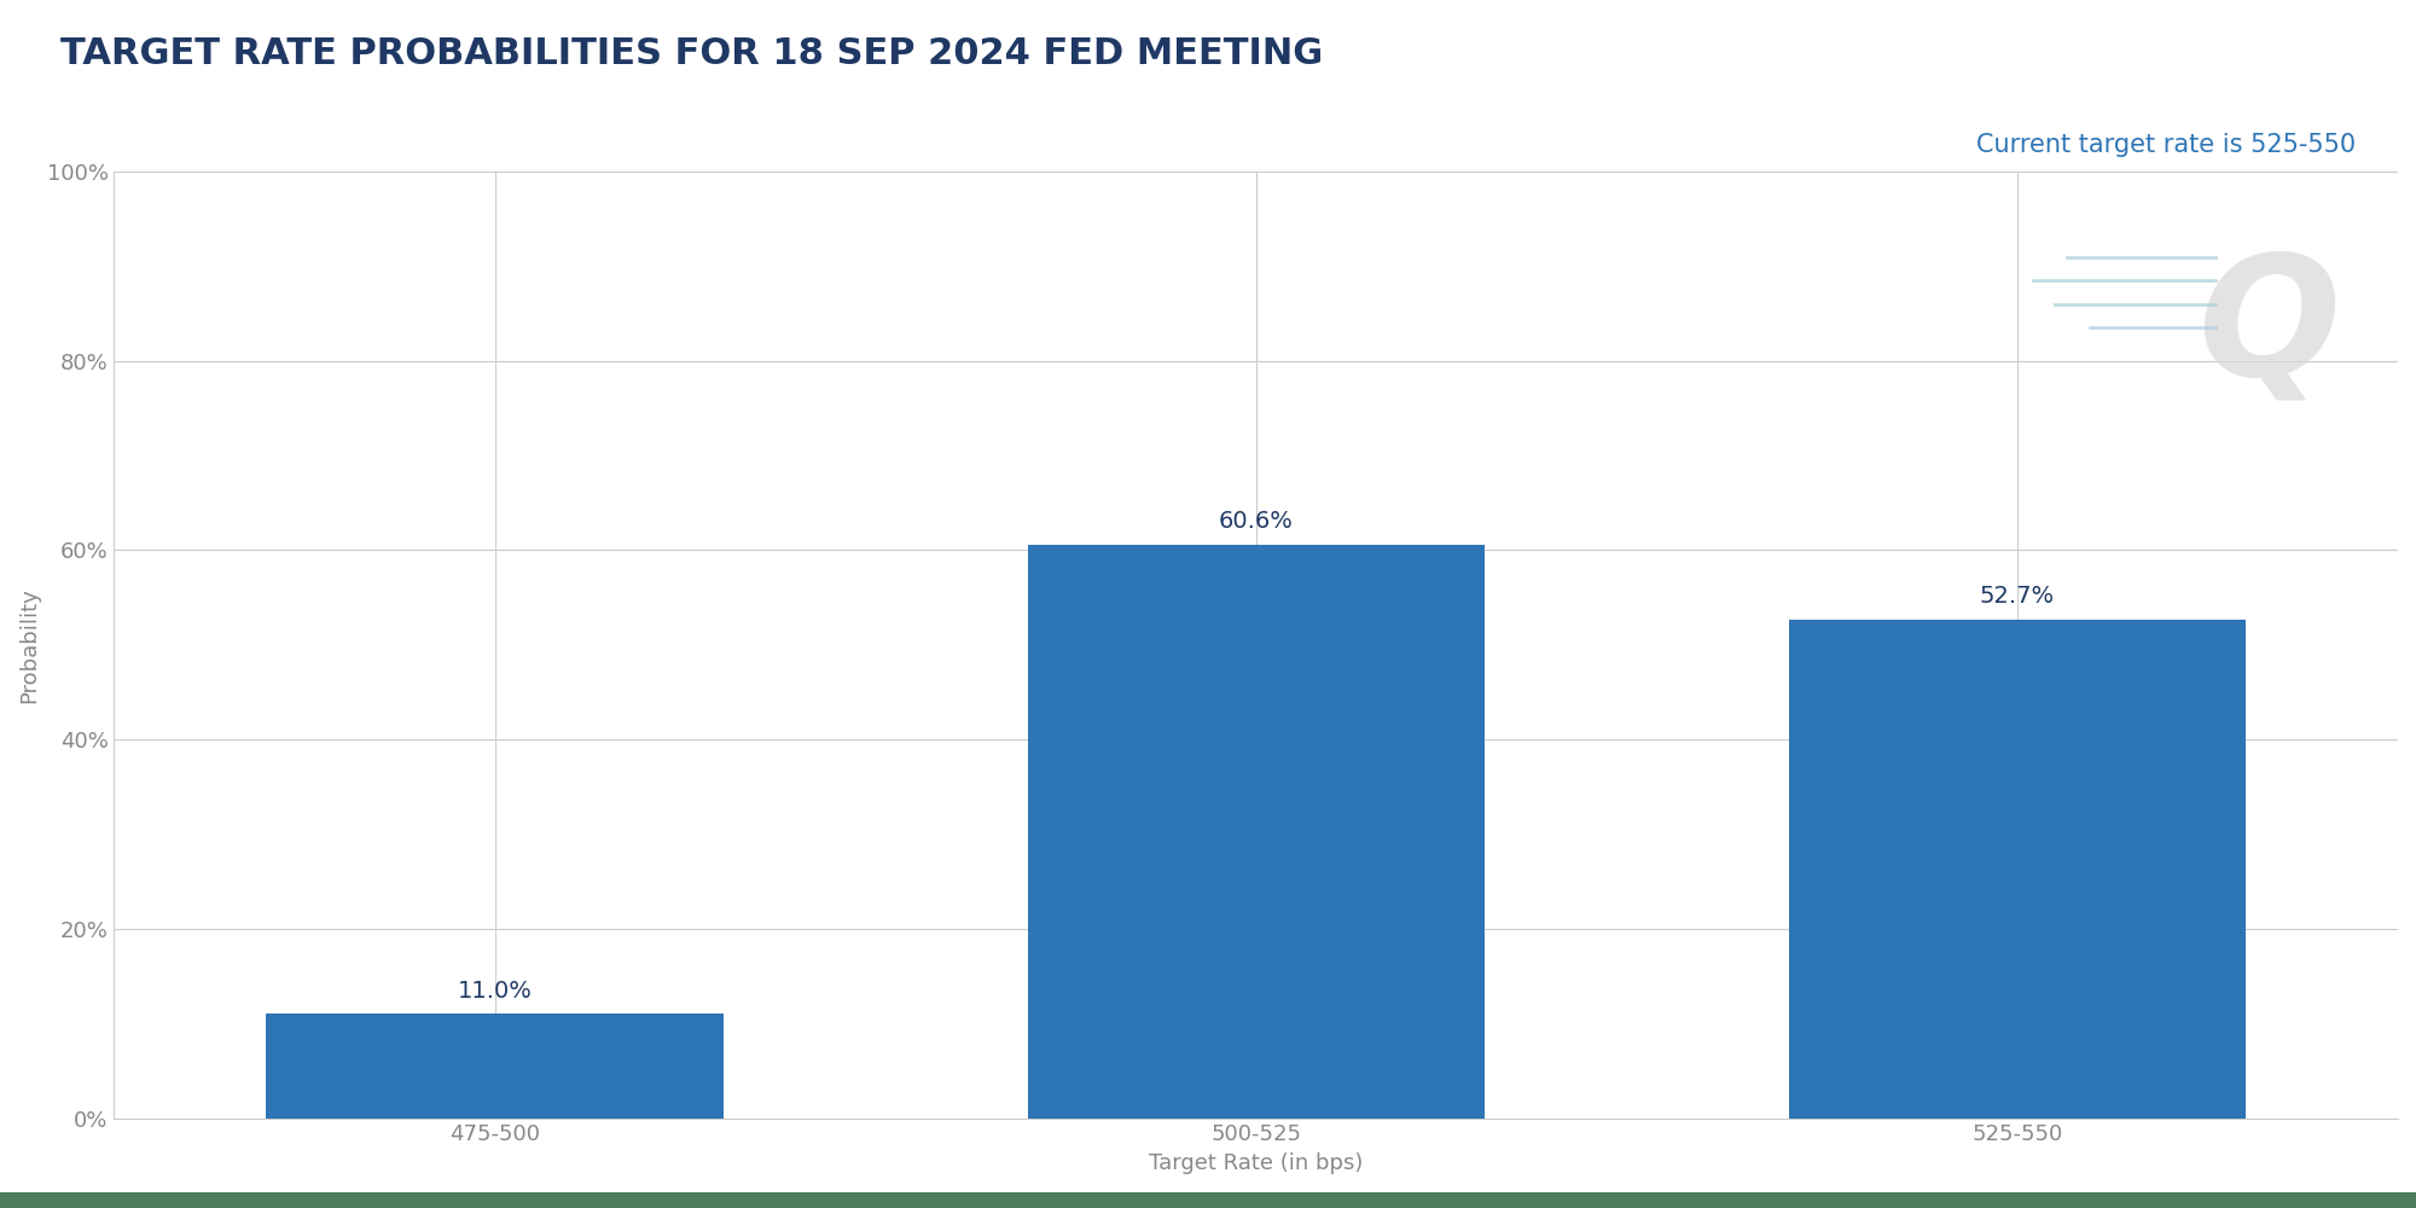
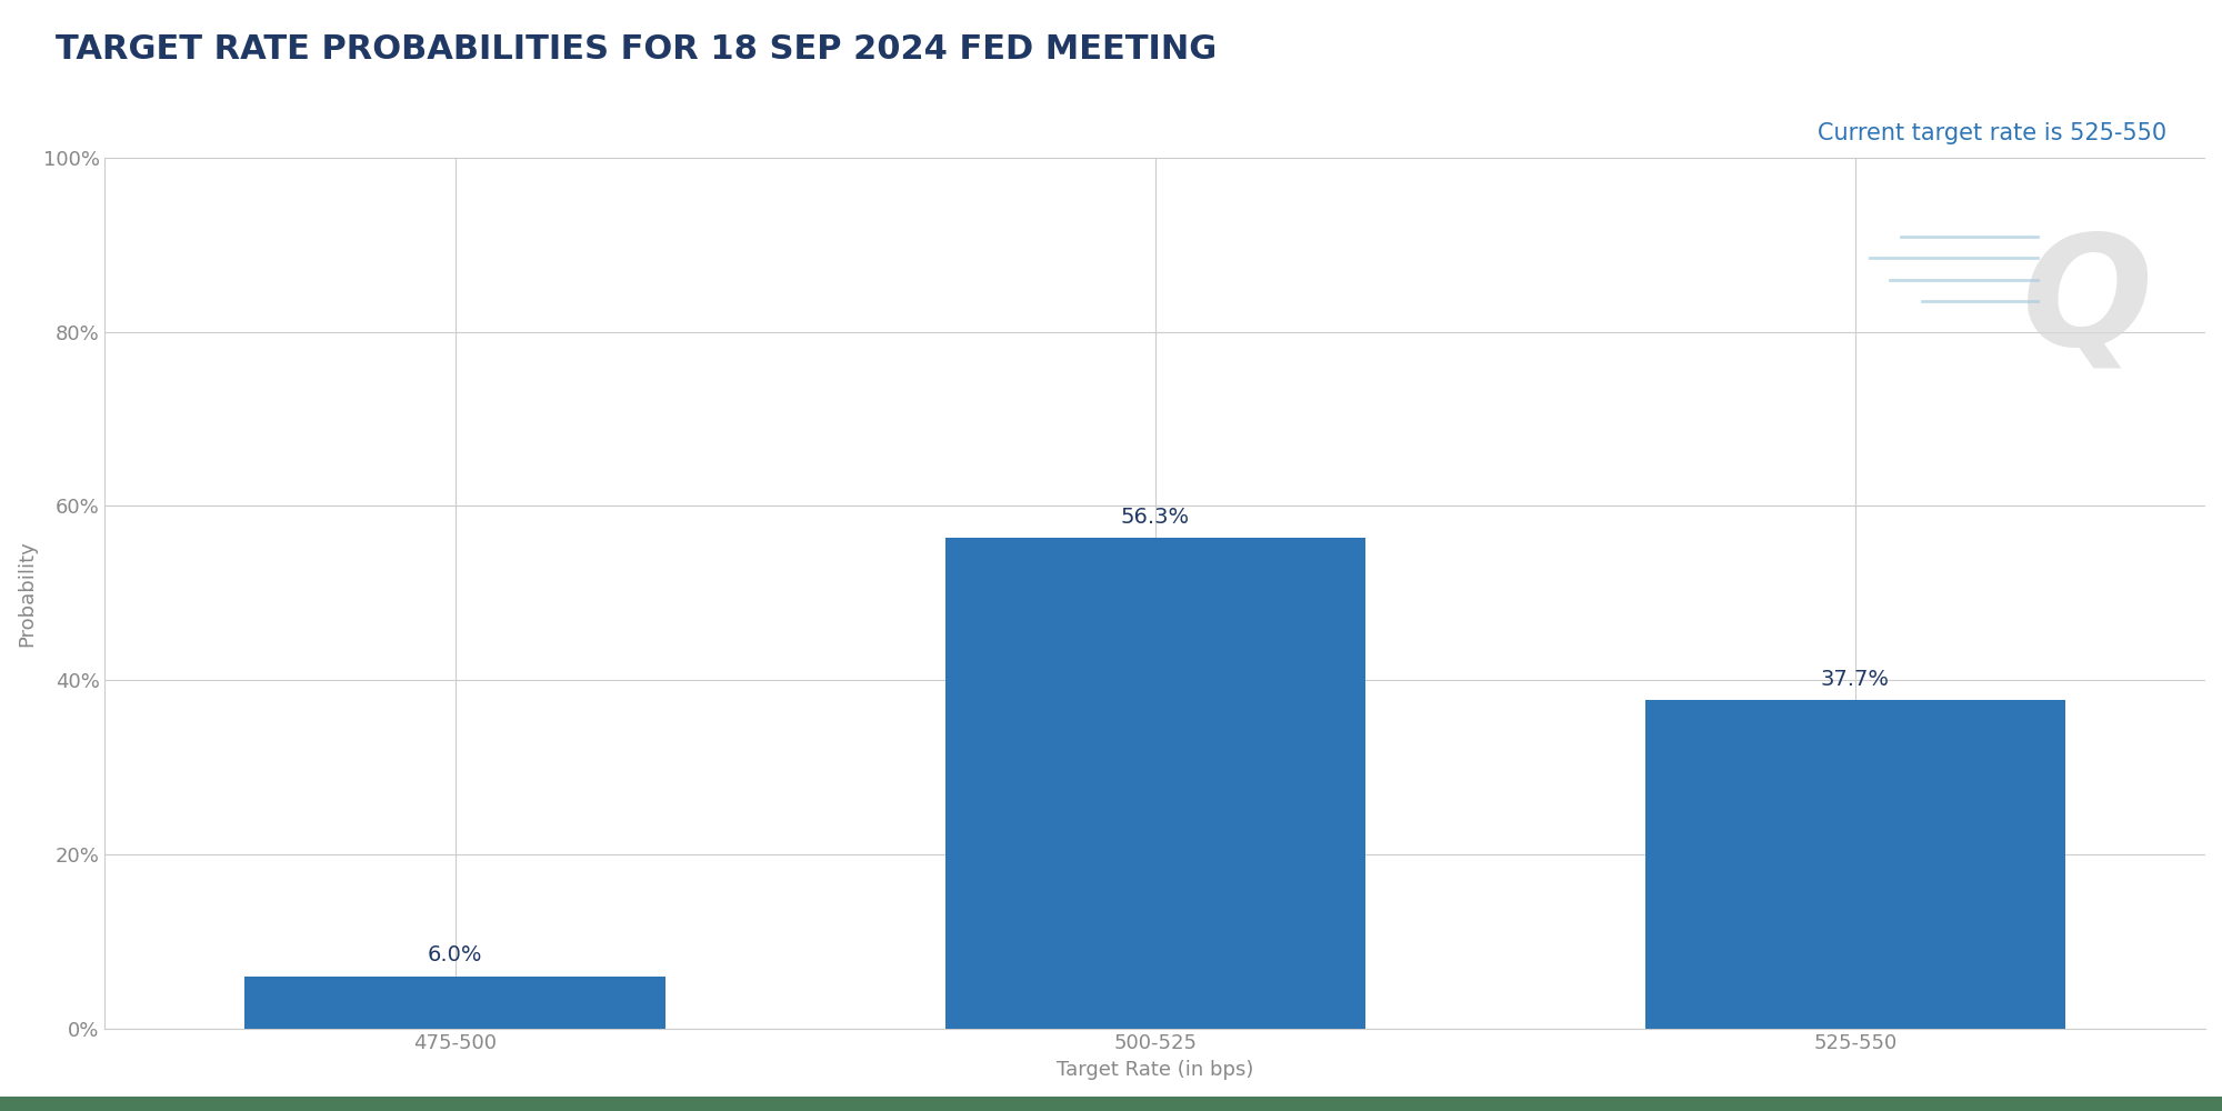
475-500: 11.0% -> 6.0%
500-525: 60.6% -> 56.3%
525-550: 52.7% -> 37.7%
